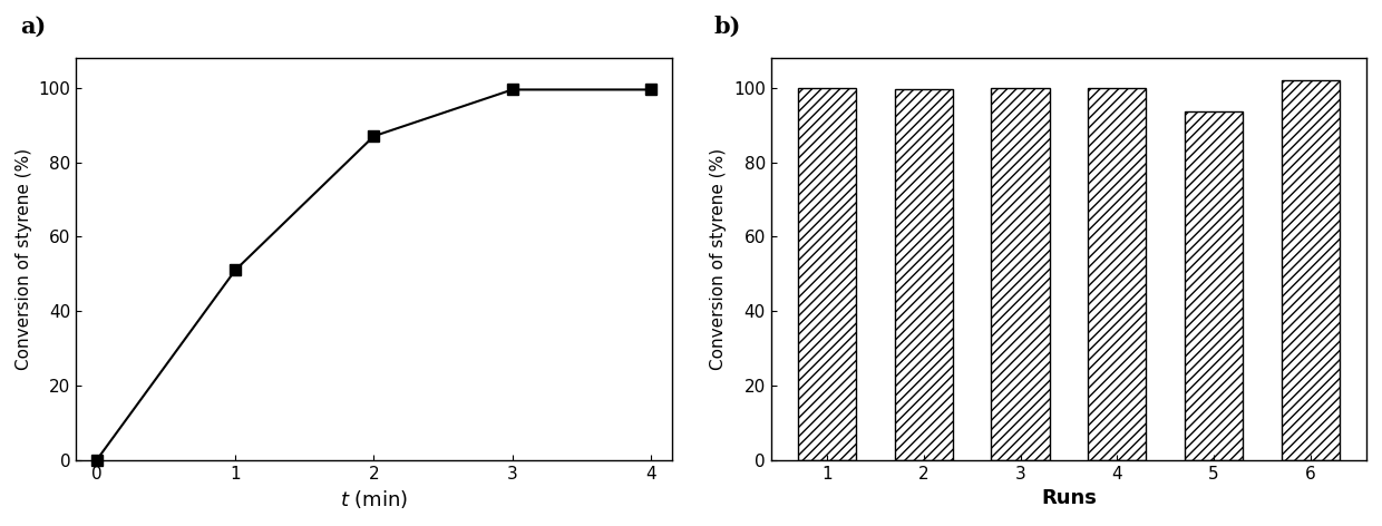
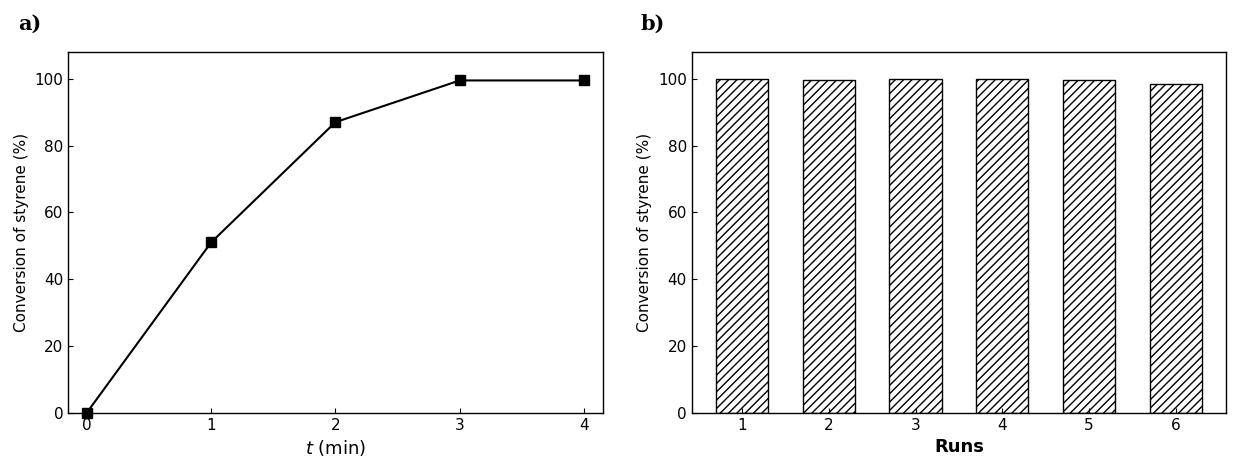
5: 93.5 -> 99.5
6: 102.0 -> 98.5
